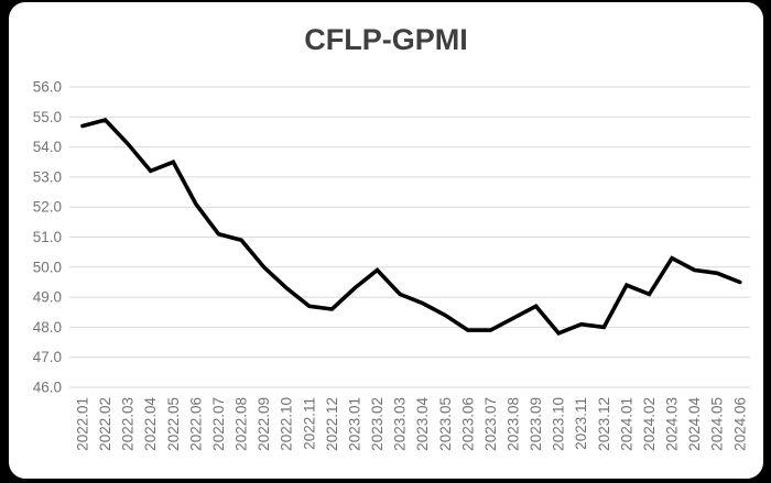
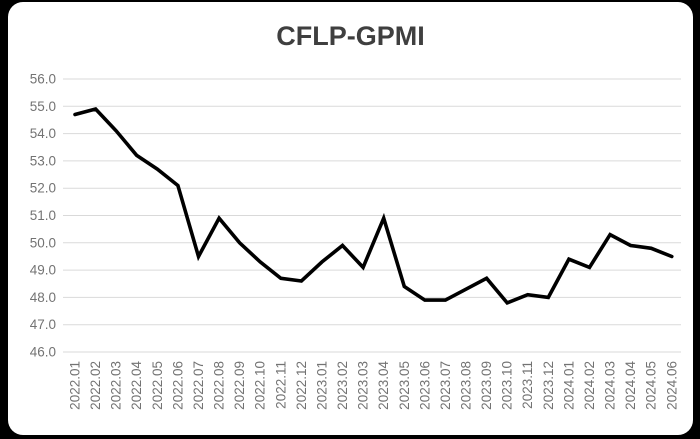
2022.05: 53.5 -> 52.7
2022.07: 51.1 -> 49.5
2023.04: 48.8 -> 50.9
